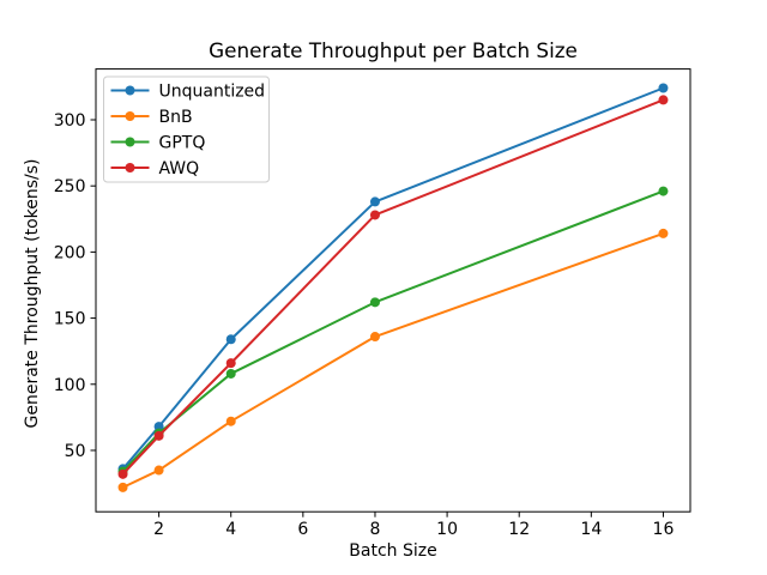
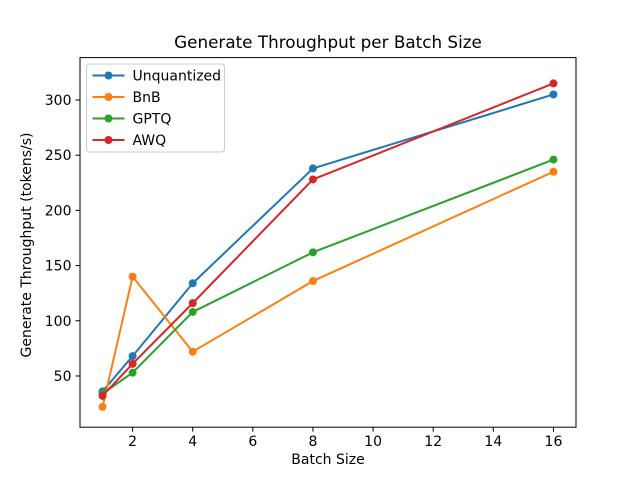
BnB/2: 35 -> 140
GPTQ/2: 63 -> 53
Unquantized/16: 324 -> 305
BnB/16: 214 -> 235
